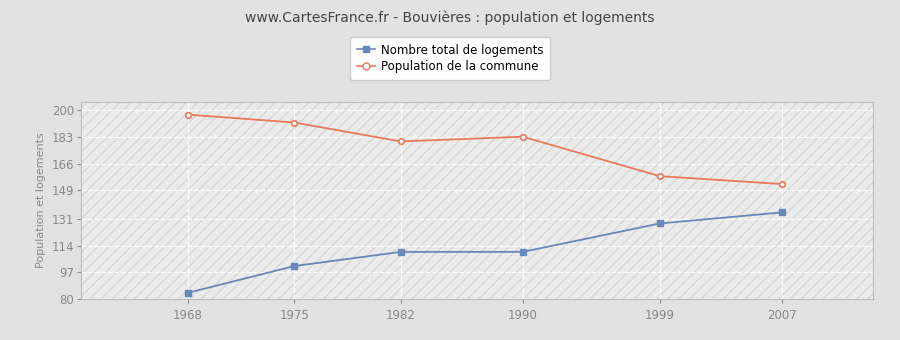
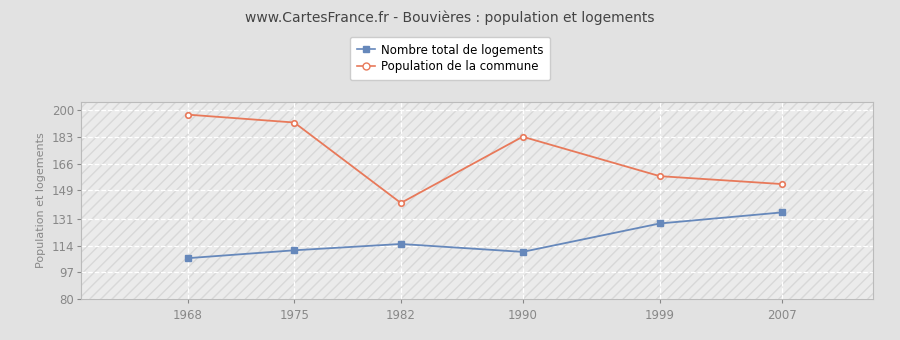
Nombre total de logements/1968: 84 -> 106
Nombre total de logements/1975: 101 -> 111
Nombre total de logements/1982: 110 -> 115
Population de la commune/1982: 180 -> 141
